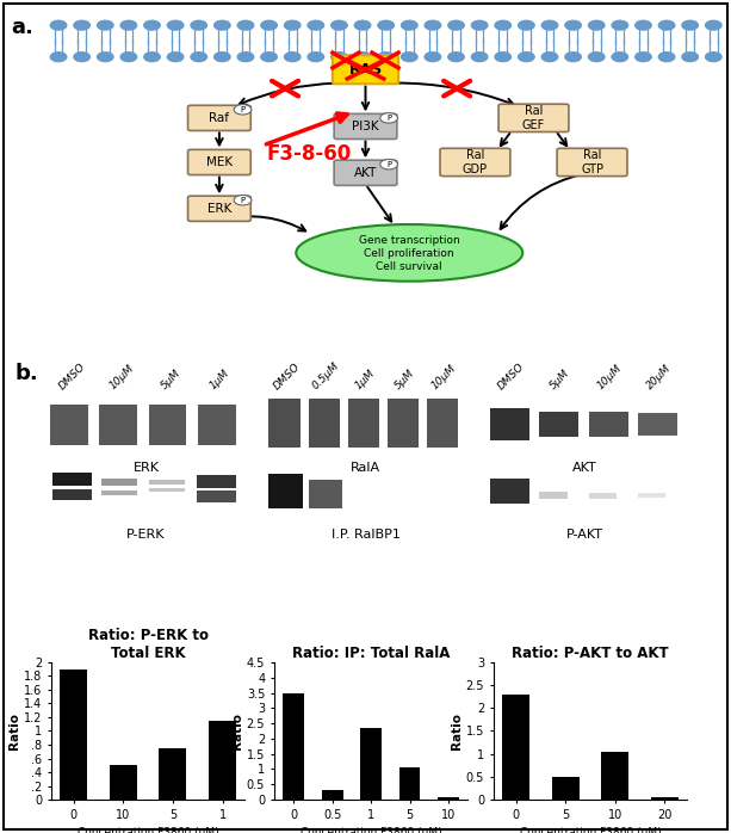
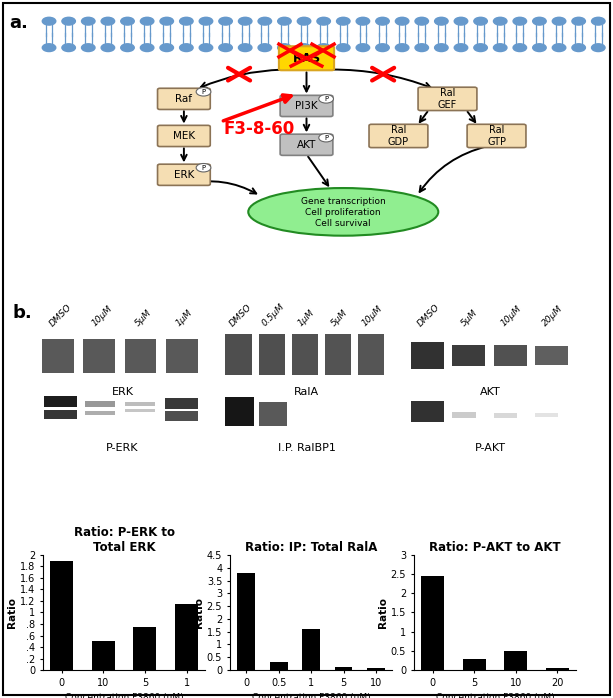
Ratio: IP: Total RalA/0: 3.50 -> 3.80
Ratio: IP: Total RalA/1: 2.35 -> 1.60
Ratio: IP: Total RalA/5: 1.05 -> 0.12
Ratio: P-AKT to AKT/0: 2.30 -> 2.45
Ratio: P-AKT to AKT/5: 0.50 -> 0.28
Ratio: P-AKT to AKT/10: 1.05 -> 0.50
